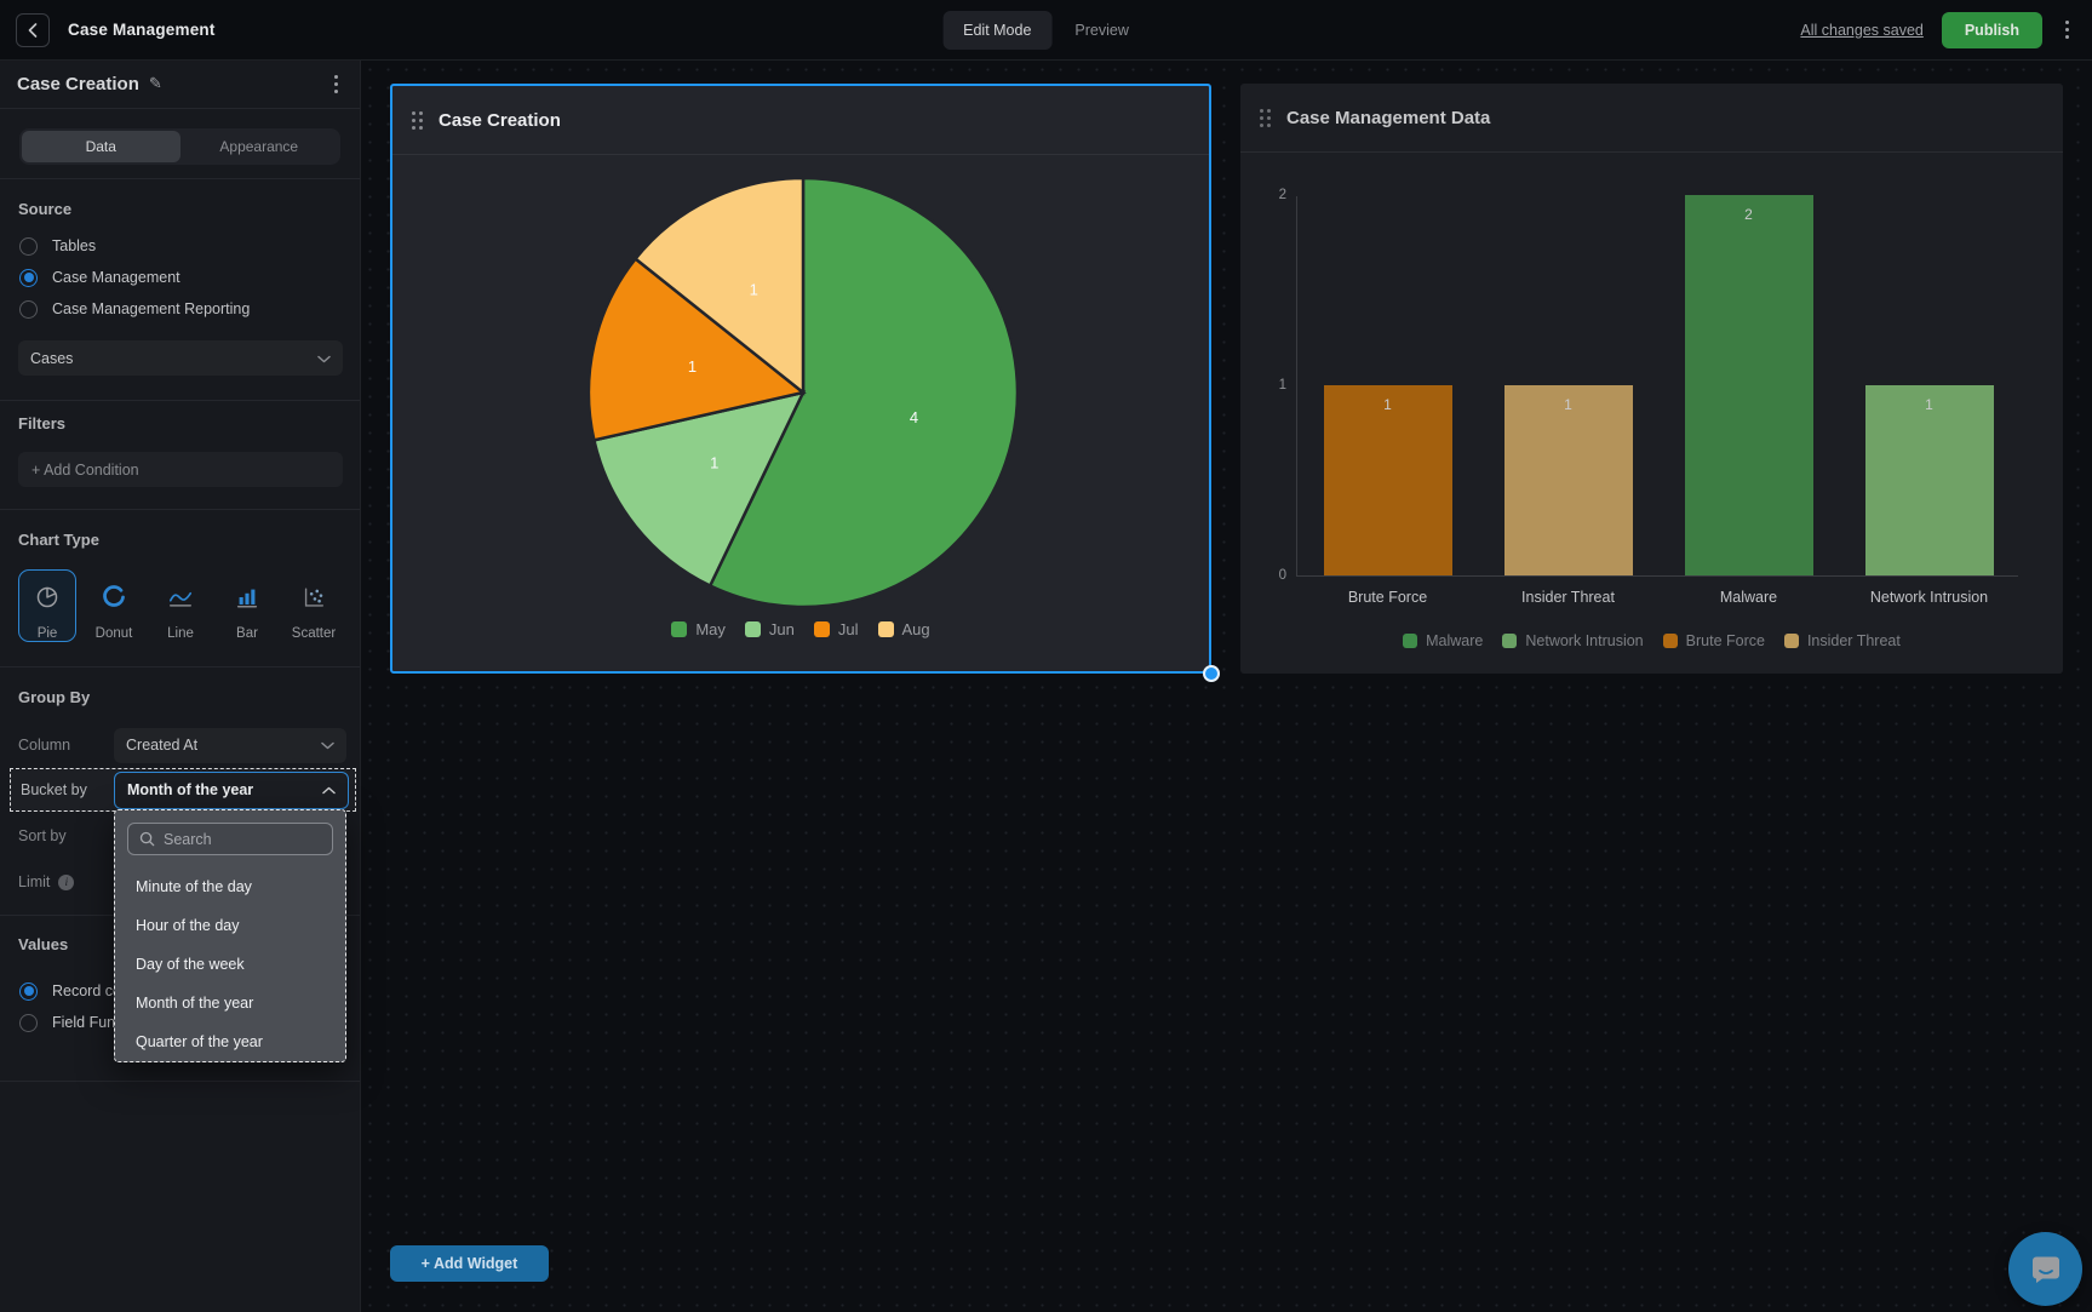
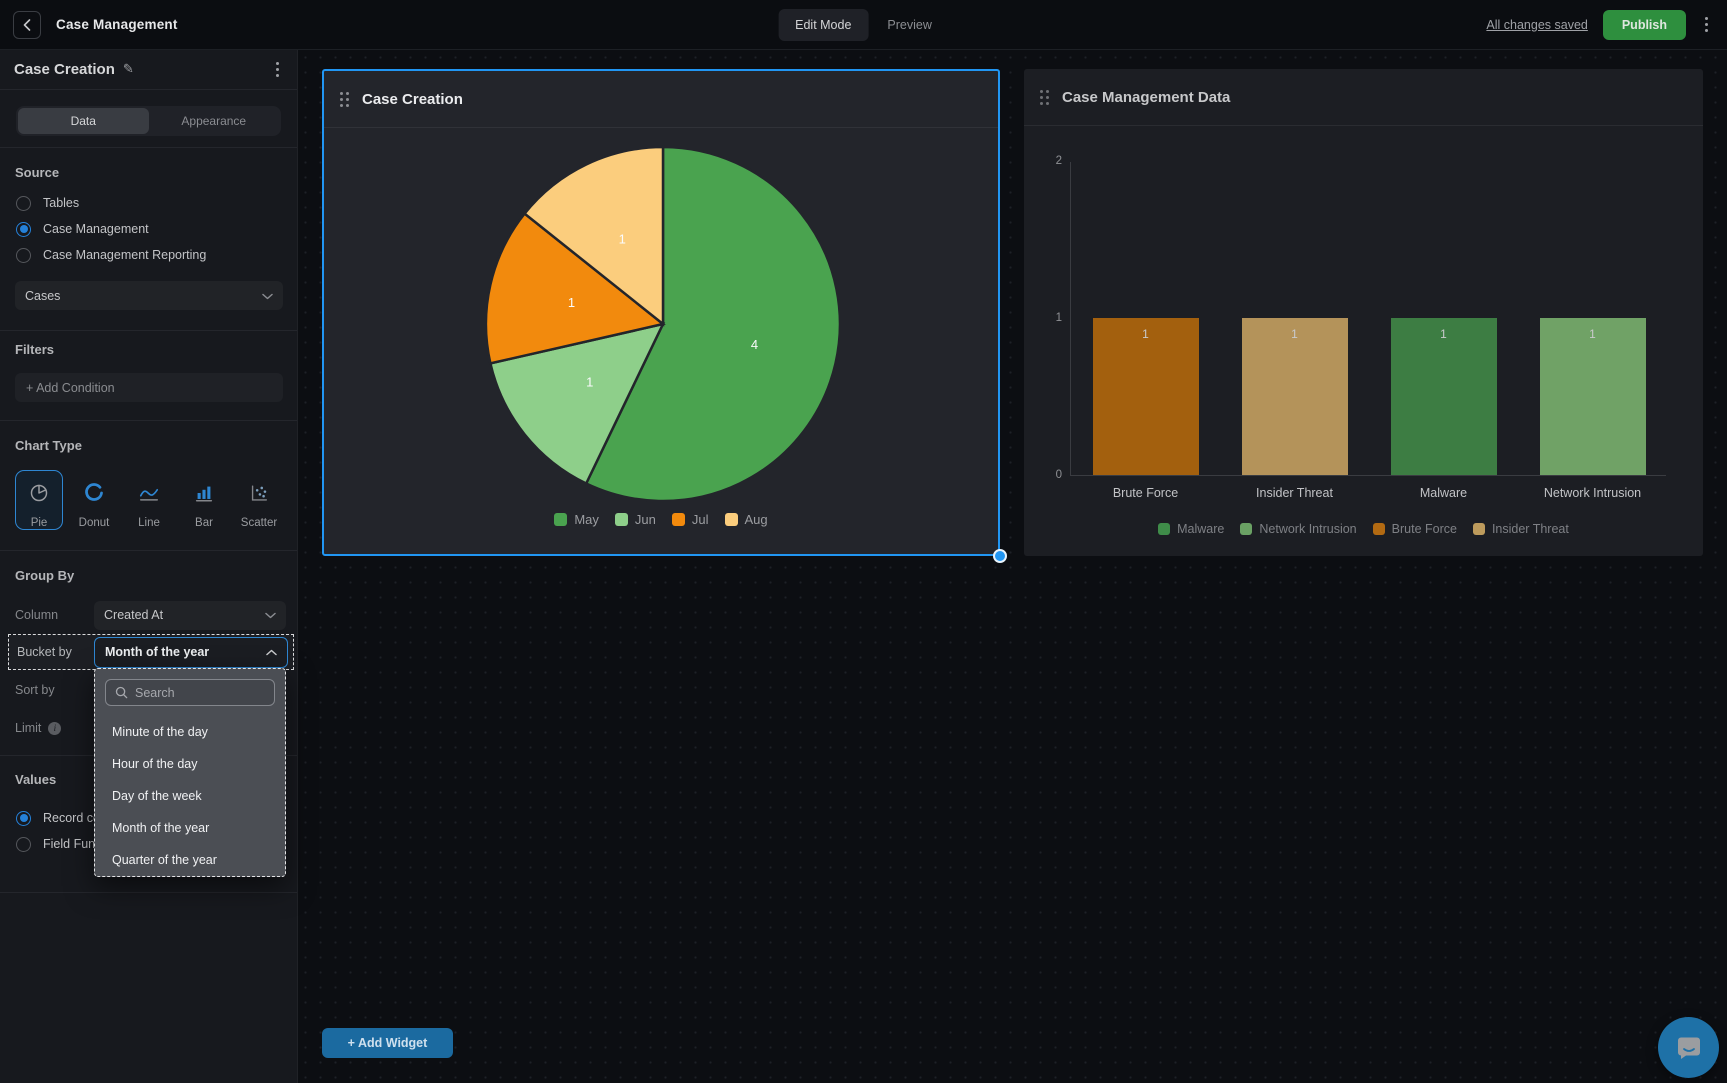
Case Management Data/Malware: 2 -> 1
